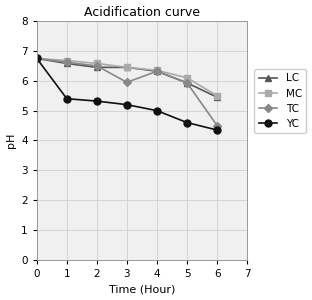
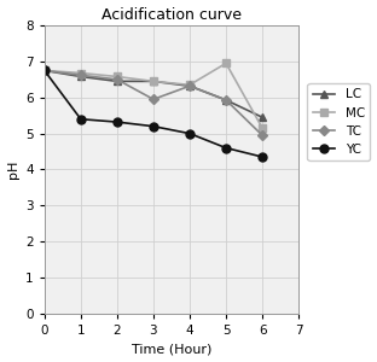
MC/5: 6.10 -> 6.95
MC/6: 5.50 -> 5.15
TC/6: 4.50 -> 4.95
